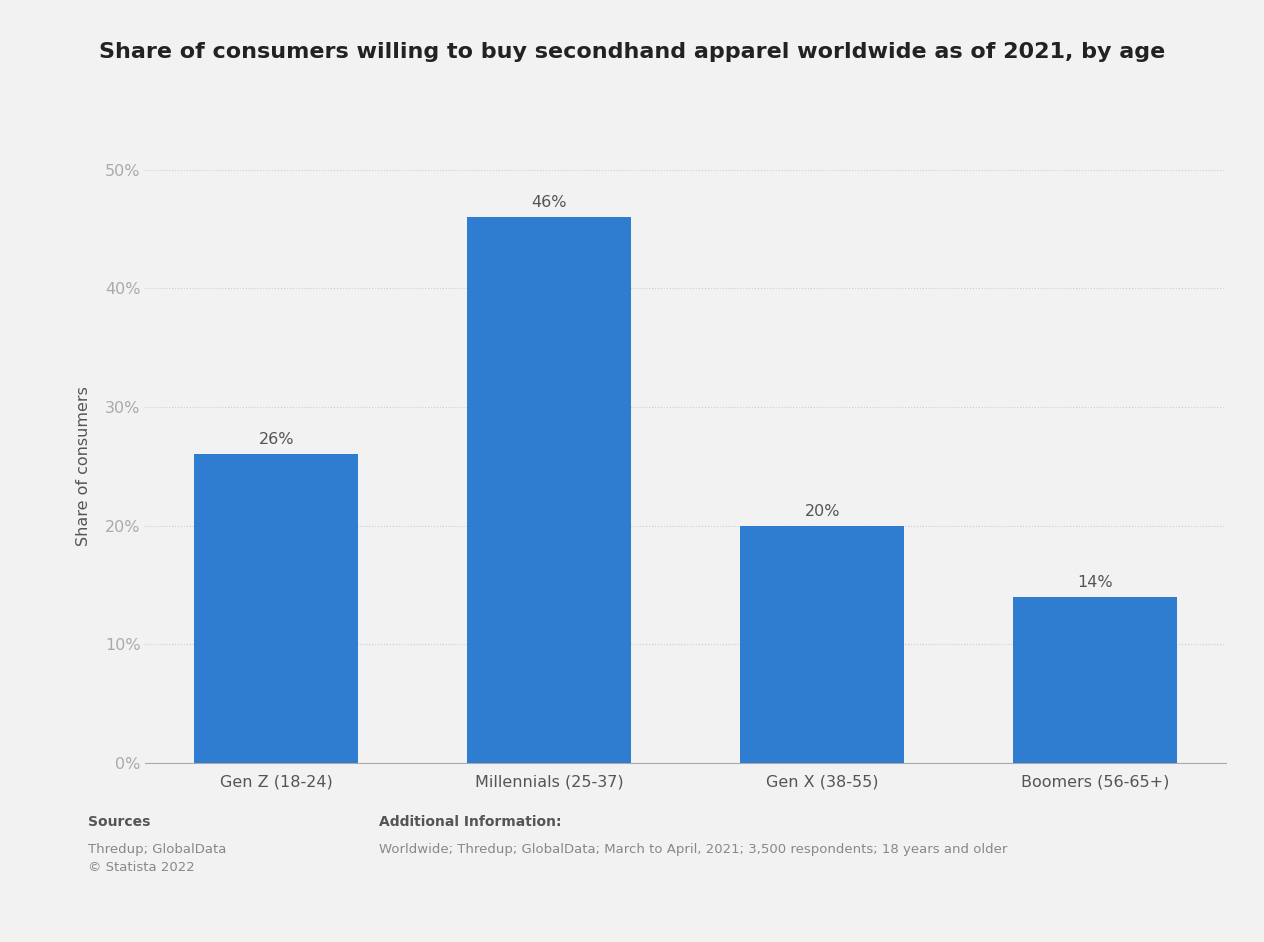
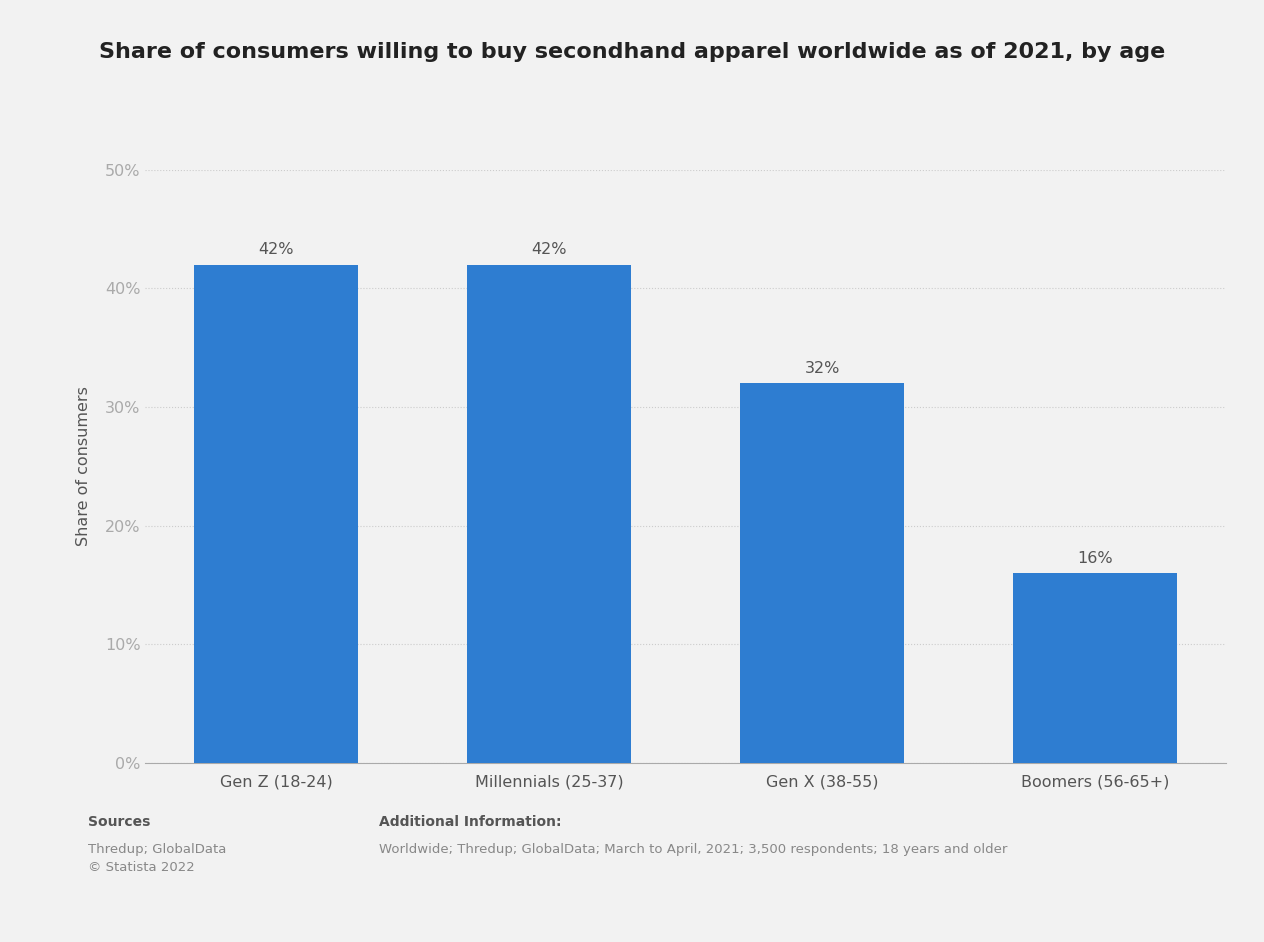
Gen Z (18-24): 26% -> 42%
Millennials (25-37): 46% -> 42%
Gen X (38-55): 20% -> 32%
Boomers (56-65+): 14% -> 16%
